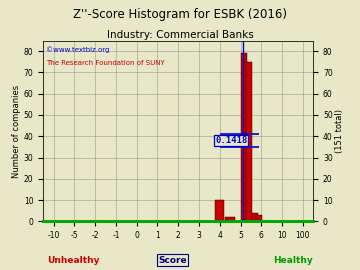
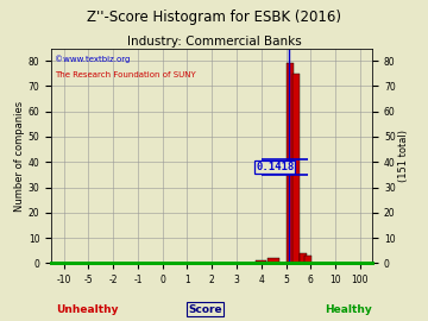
4: 10 -> 1
